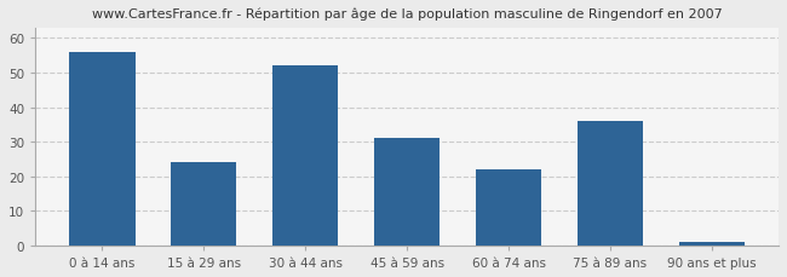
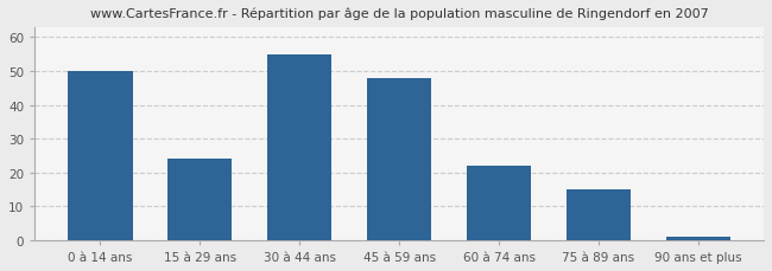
0 à 14 ans: 56 -> 50
30 à 44 ans: 52 -> 55
45 à 59 ans: 31 -> 48
75 à 89 ans: 36 -> 15
